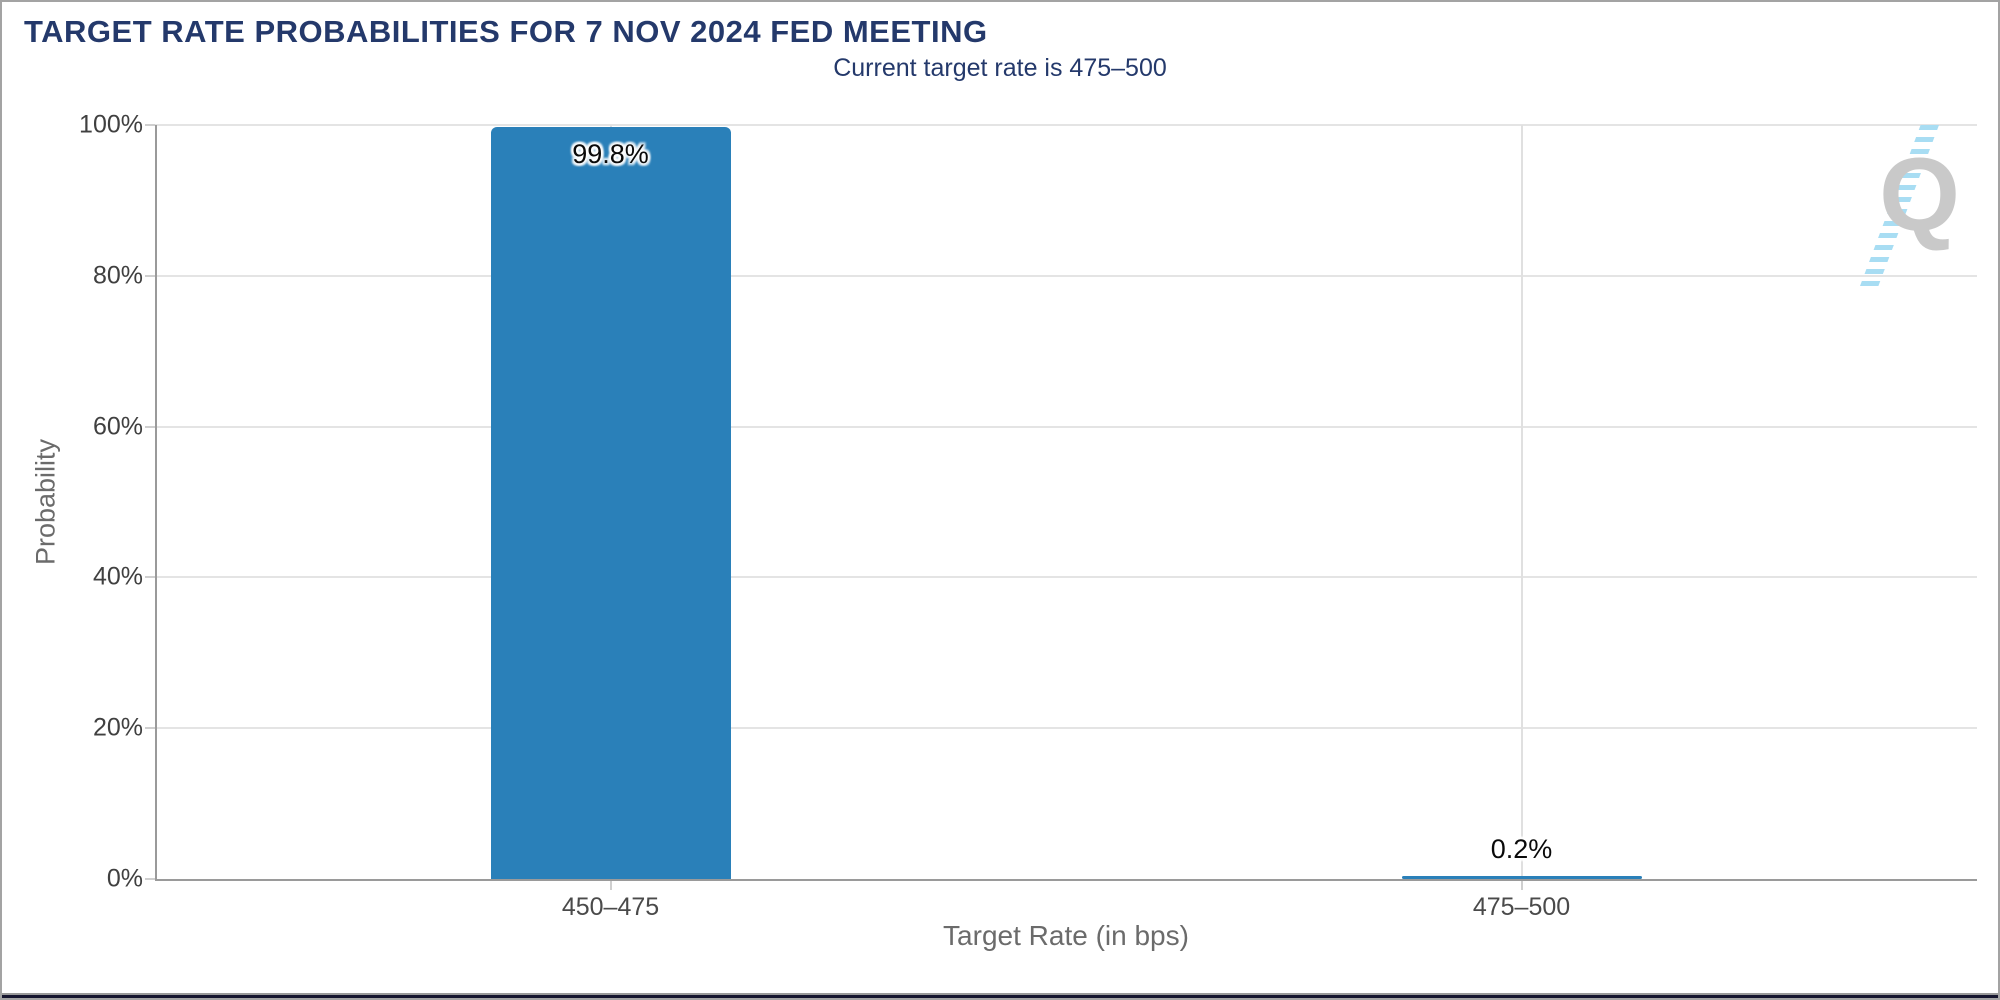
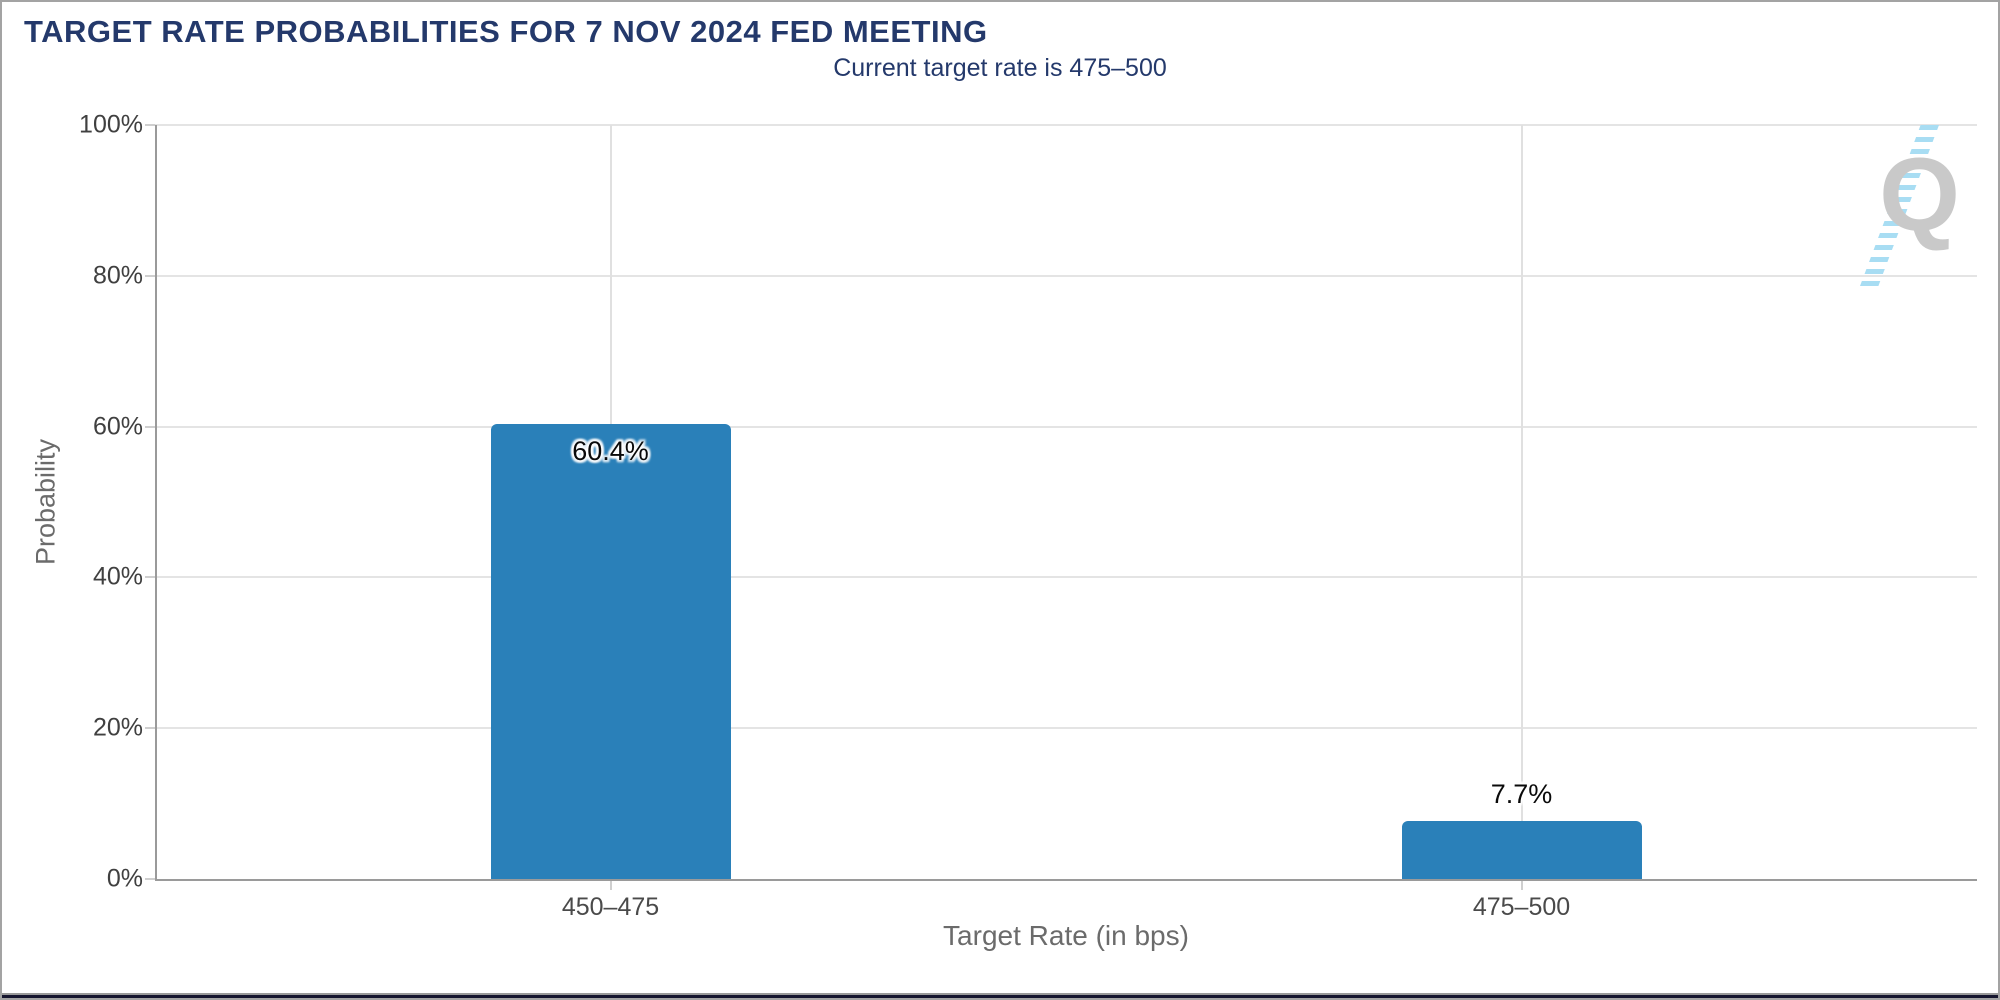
450–475: 99.8% -> 60.4%
475–500: 0.2% -> 7.7%
